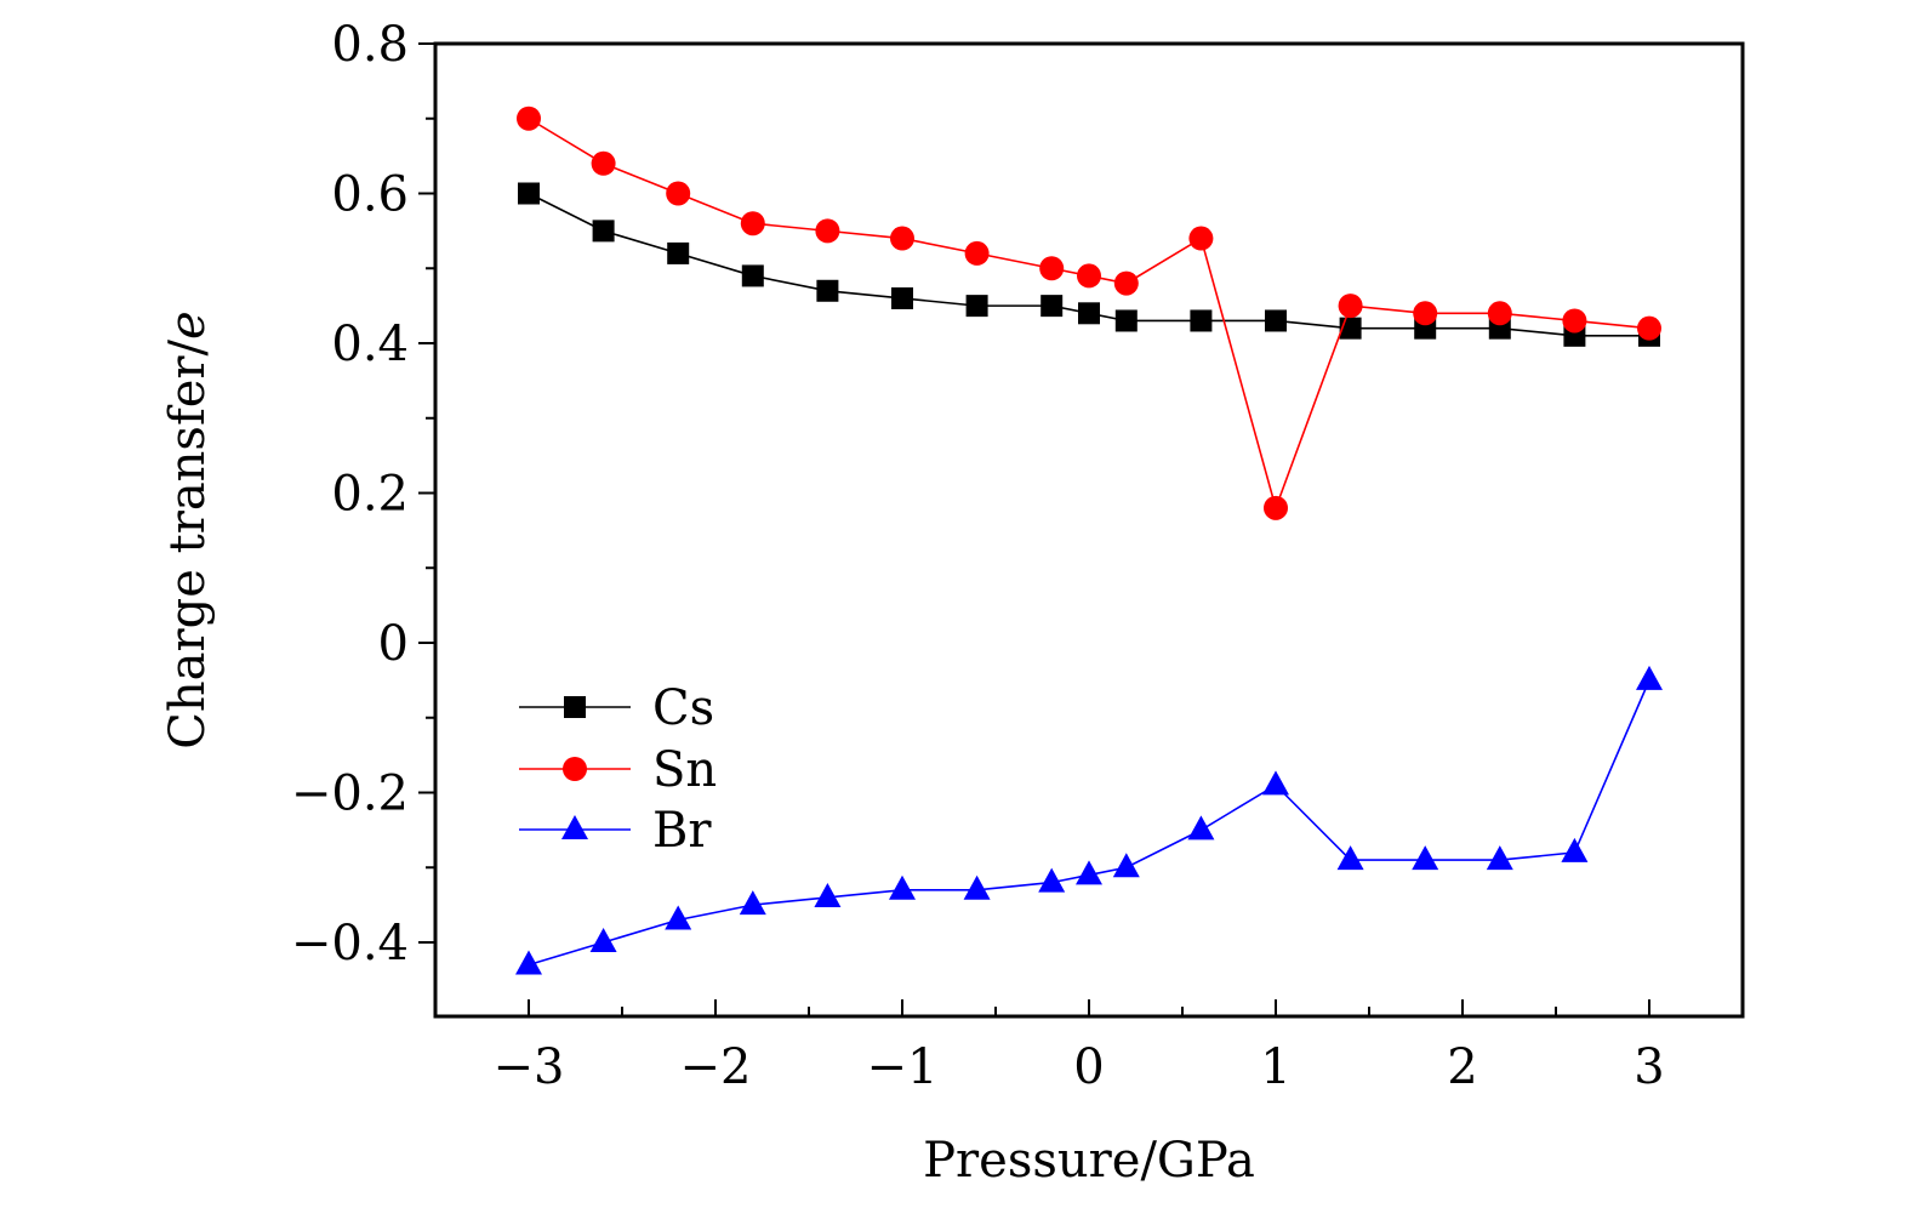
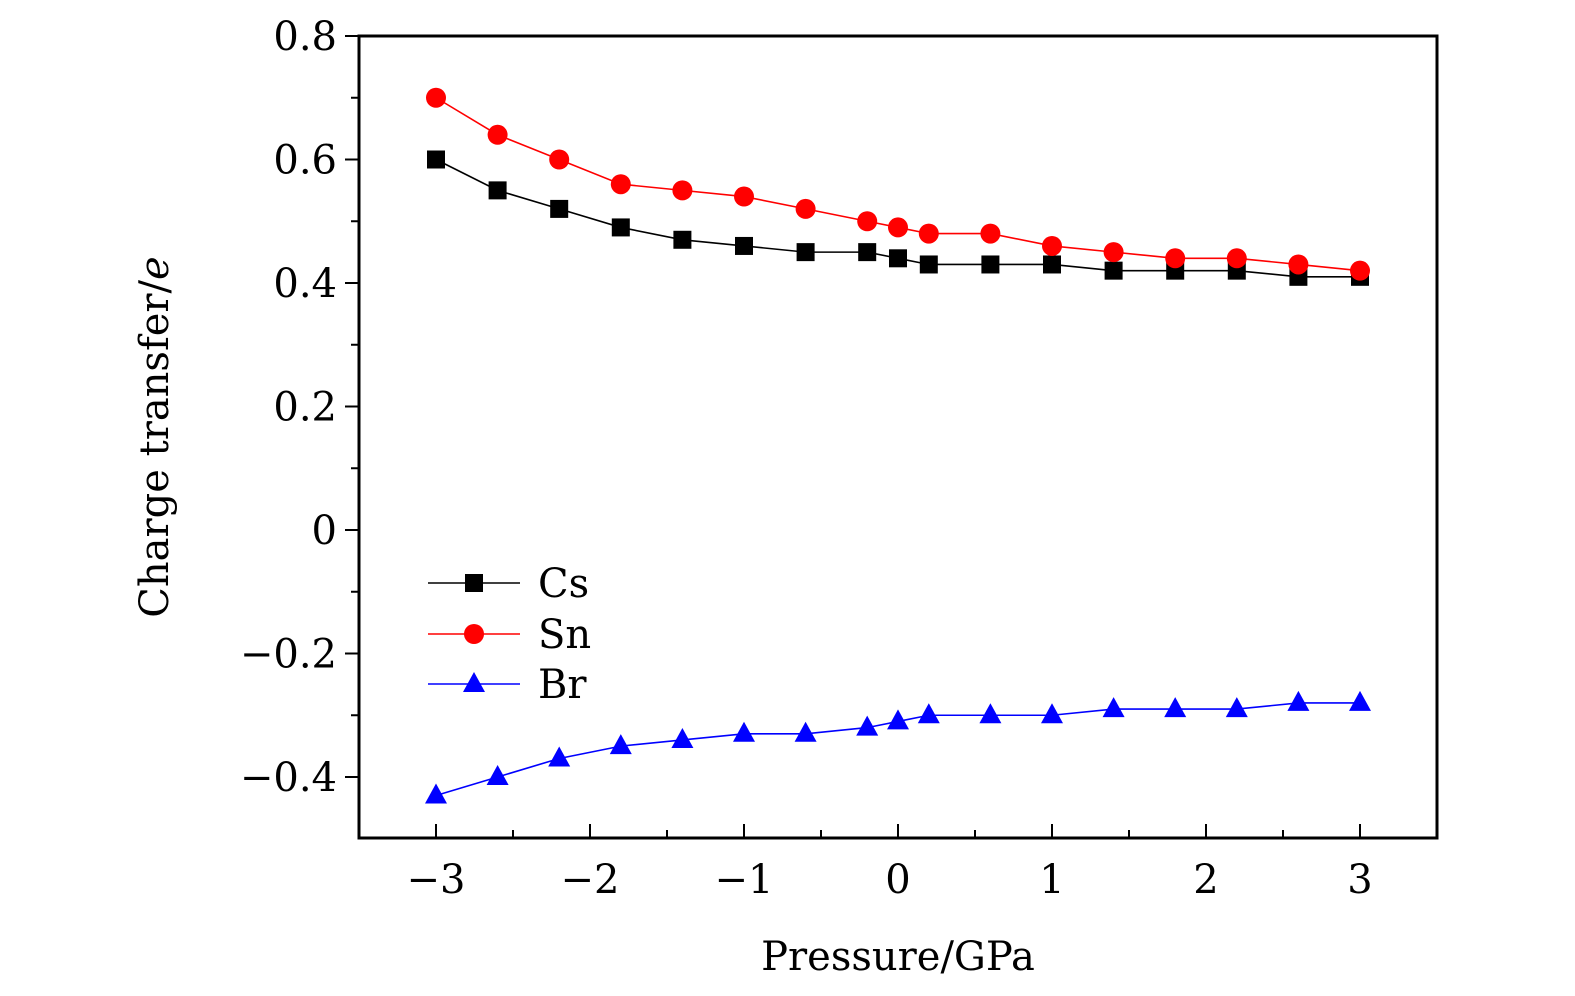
Sn/0.6: 0.54 -> 0.48
Br/0.6: -0.25 -> -0.30
Sn/1: 0.18 -> 0.46
Br/1: -0.19 -> -0.30
Br/3: -0.05 -> -0.28
